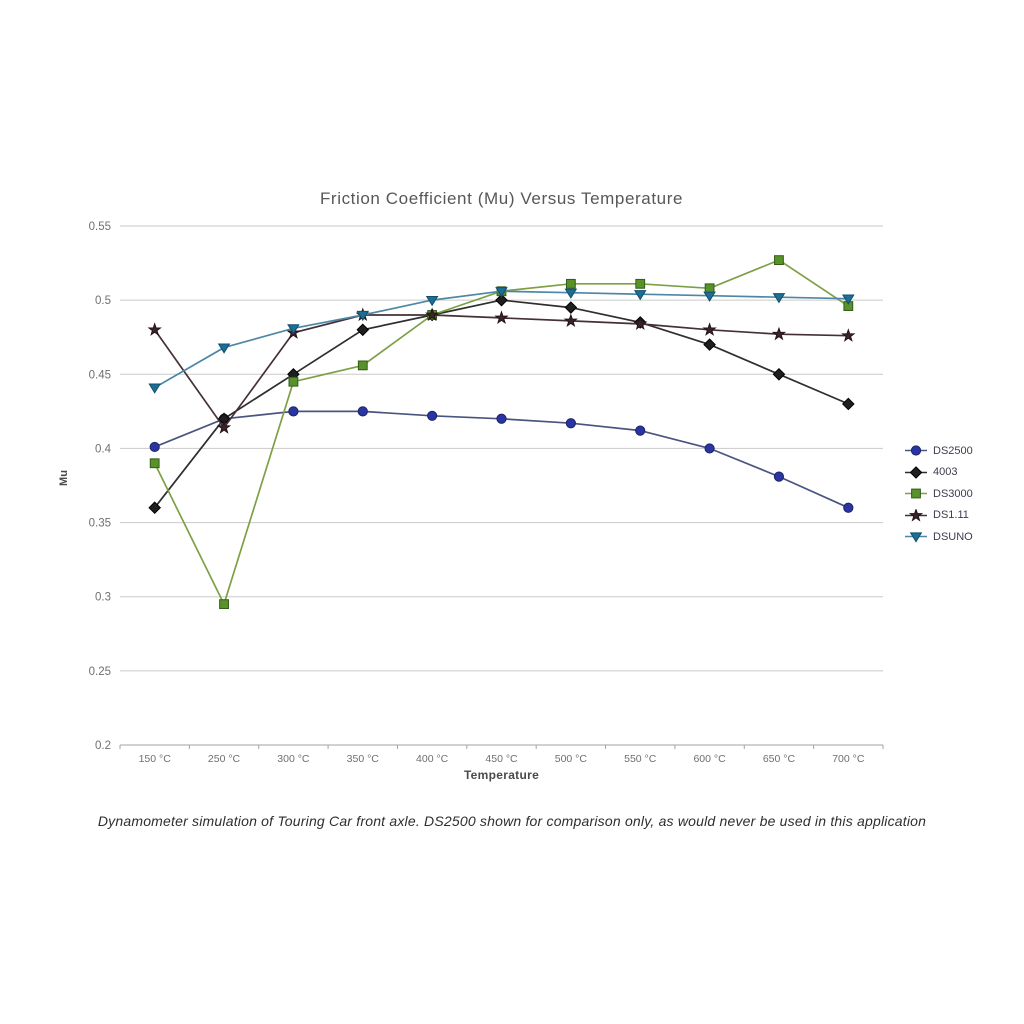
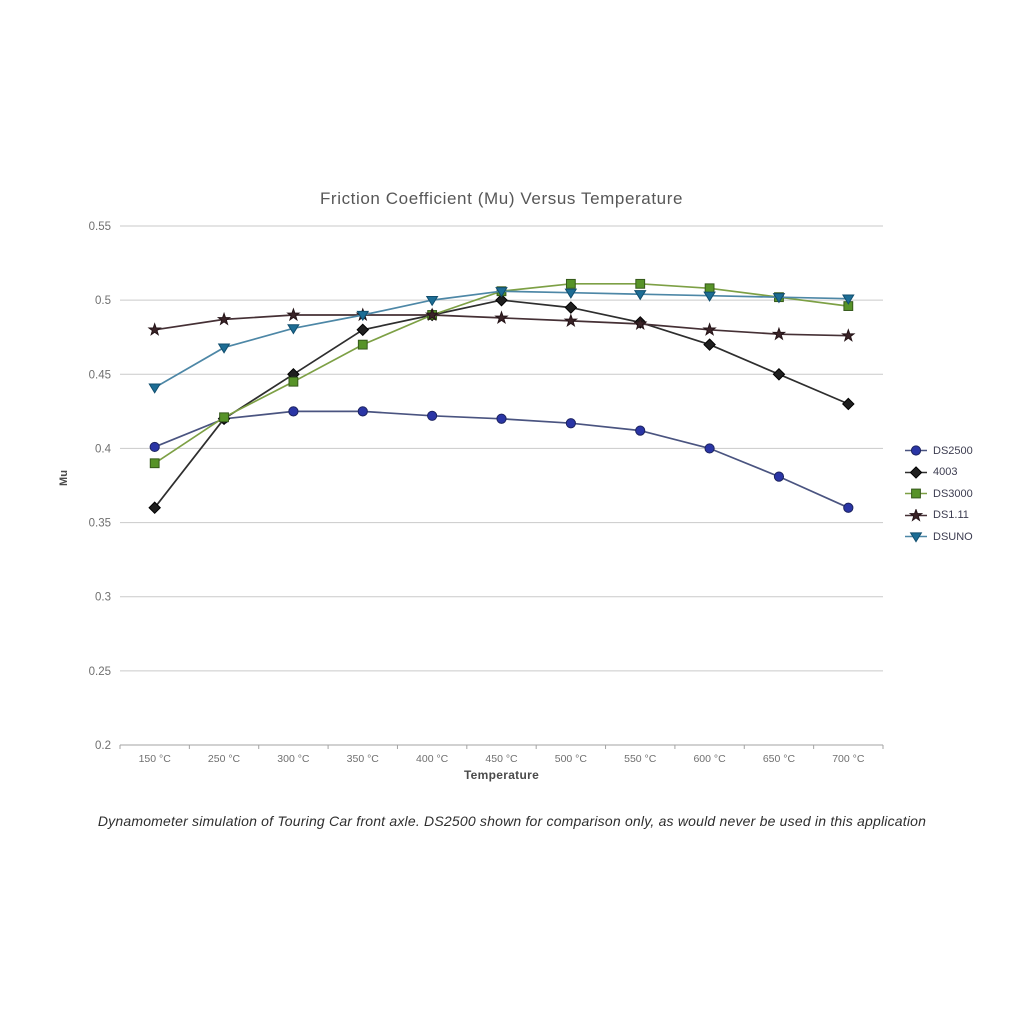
DS3000/250 °C: 0.295 -> 0.421
DS1.11/250 °C: 0.414 -> 0.487
DS1.11/300 °C: 0.478 -> 0.490
DS3000/350 °C: 0.456 -> 0.470
DS3000/650 °C: 0.527 -> 0.502
